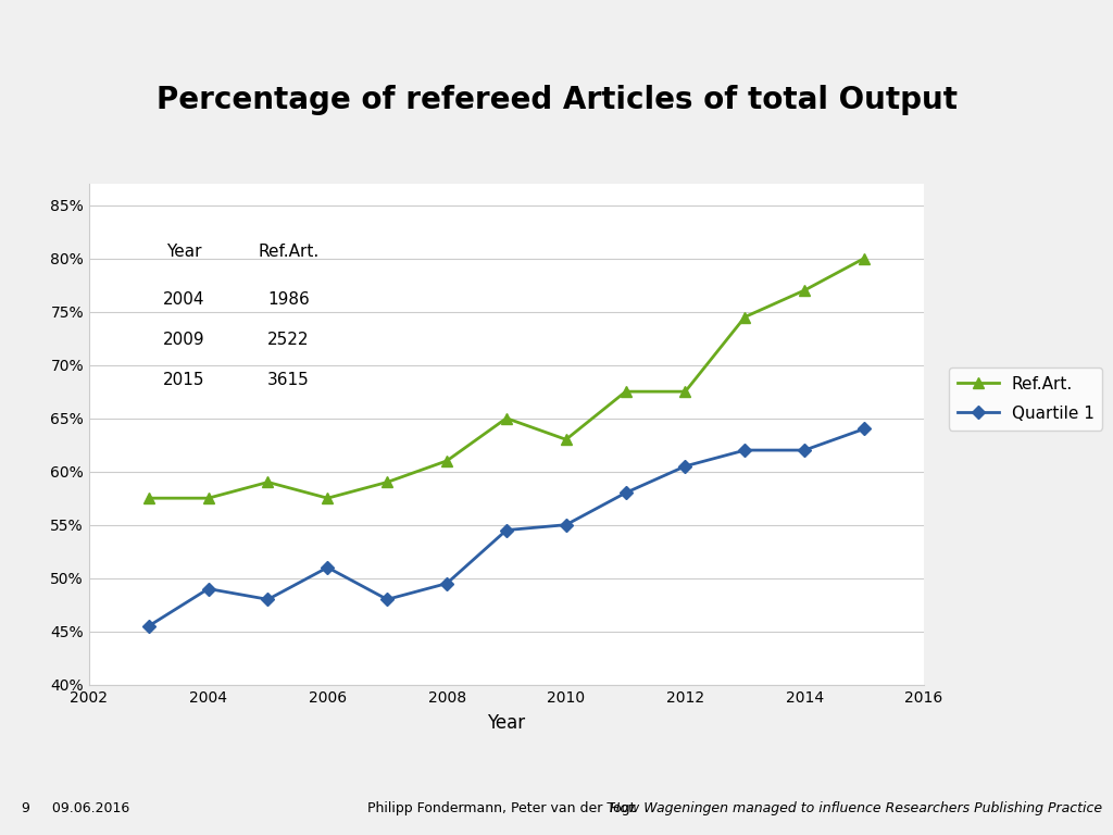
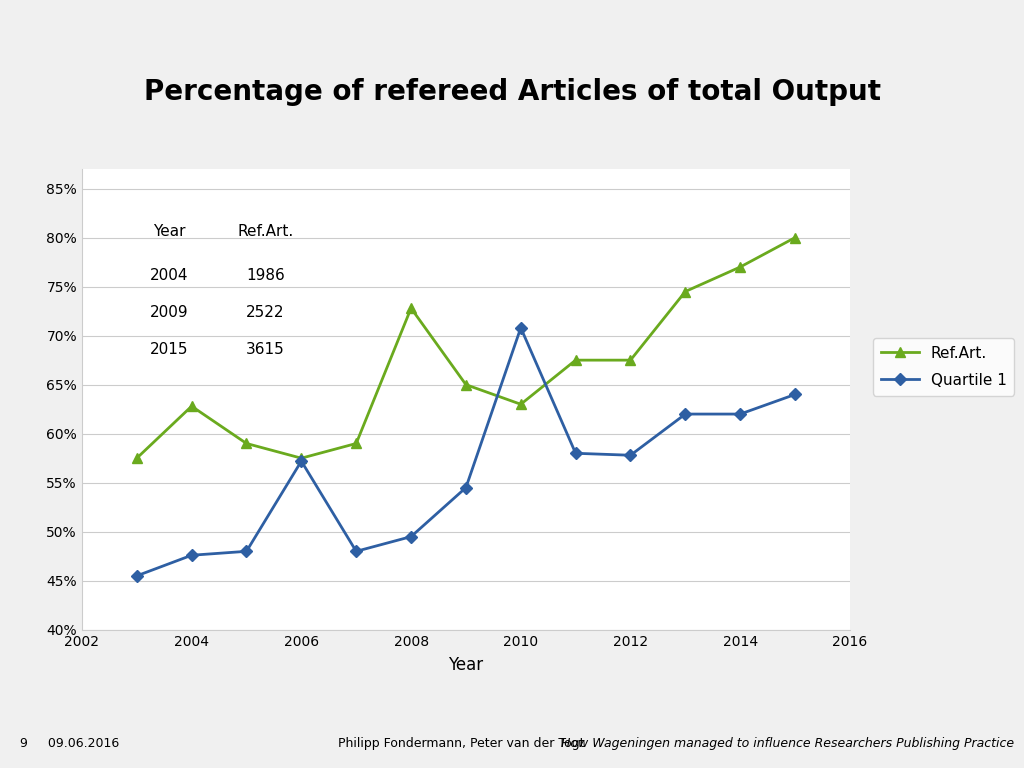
Ref.Art./2004: 57.5% -> 62.8%
Quartile 1/2004: 49.0% -> 47.6%
Quartile 1/2006: 51.0% -> 57.2%
Ref.Art./2008: 61.0% -> 72.8%
Quartile 1/2010: 55.0% -> 70.8%
Quartile 1/2012: 60.5% -> 57.8%
